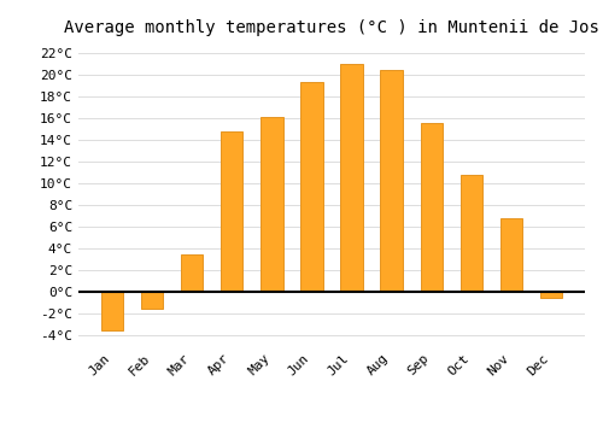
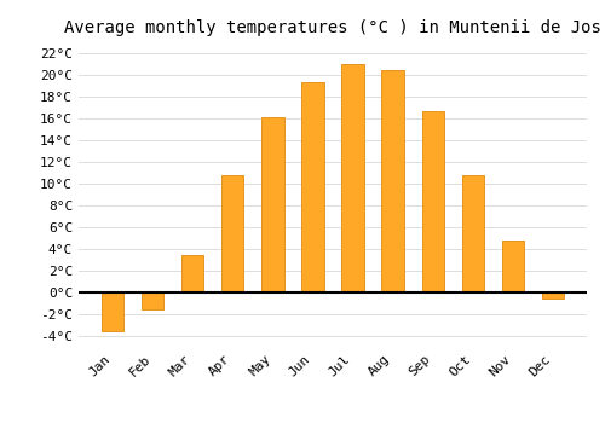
Apr: 14.8°C -> 10.8°C
Sep: 15.6°C -> 16.7°C
Nov: 6.8°C -> 4.8°C
